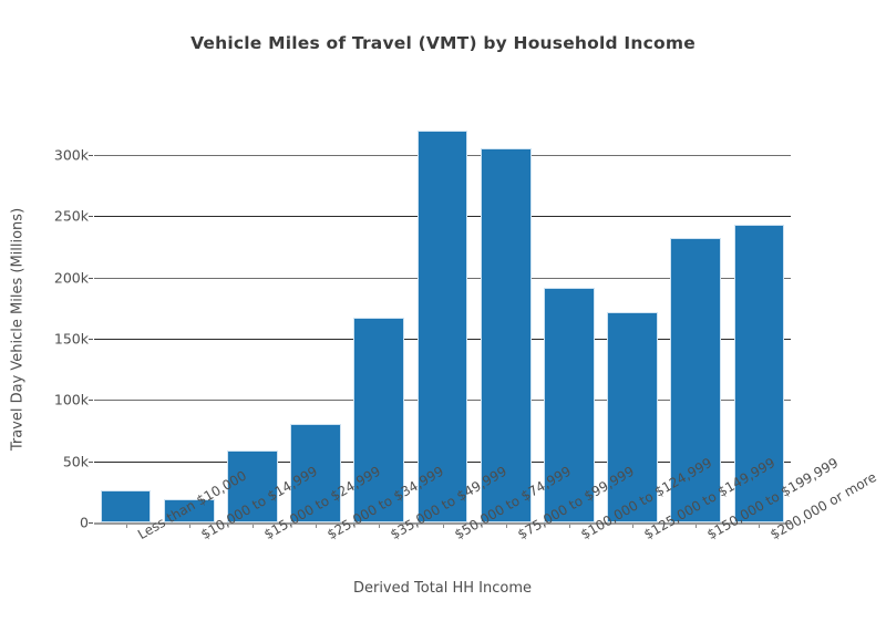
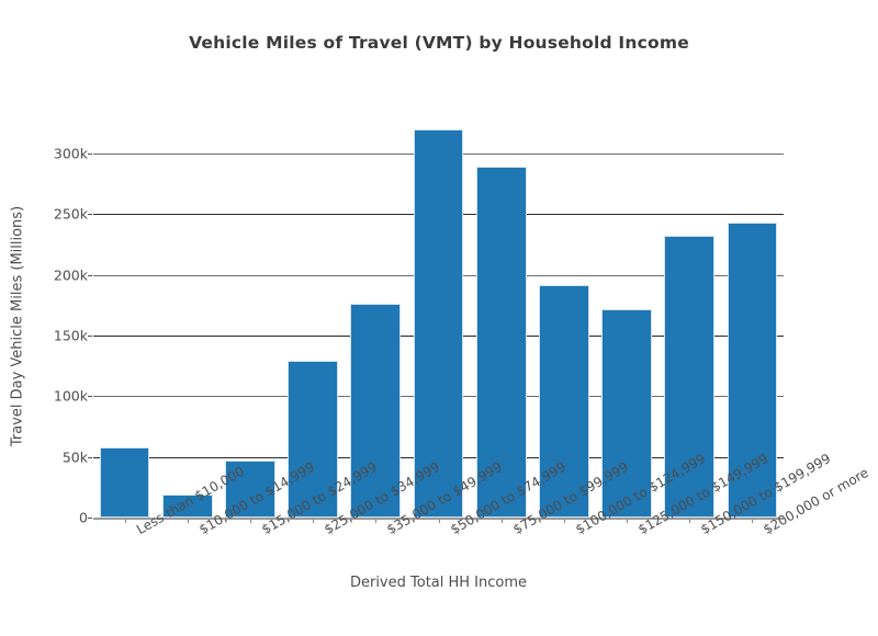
Less than $10,000: 26k -> 58k
$15,000 to $24,999: 59k -> 47k
$25,000 to $34,999: 80k -> 129k
$35,000 to $49,999: 167k -> 176k
$75,000 to $99,999: 305k -> 289k
